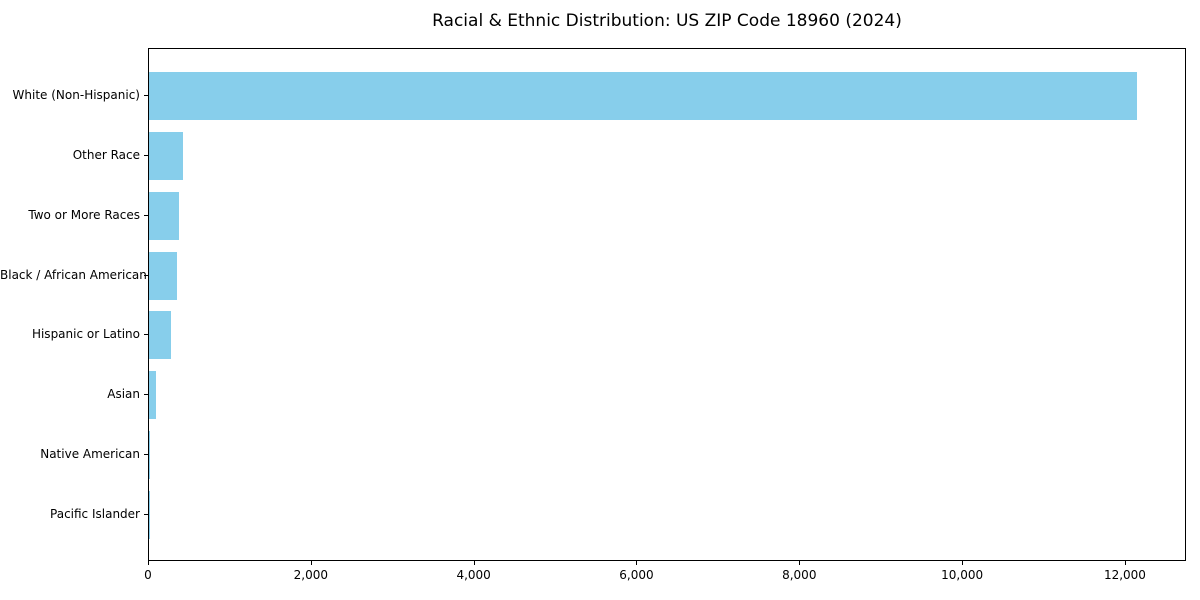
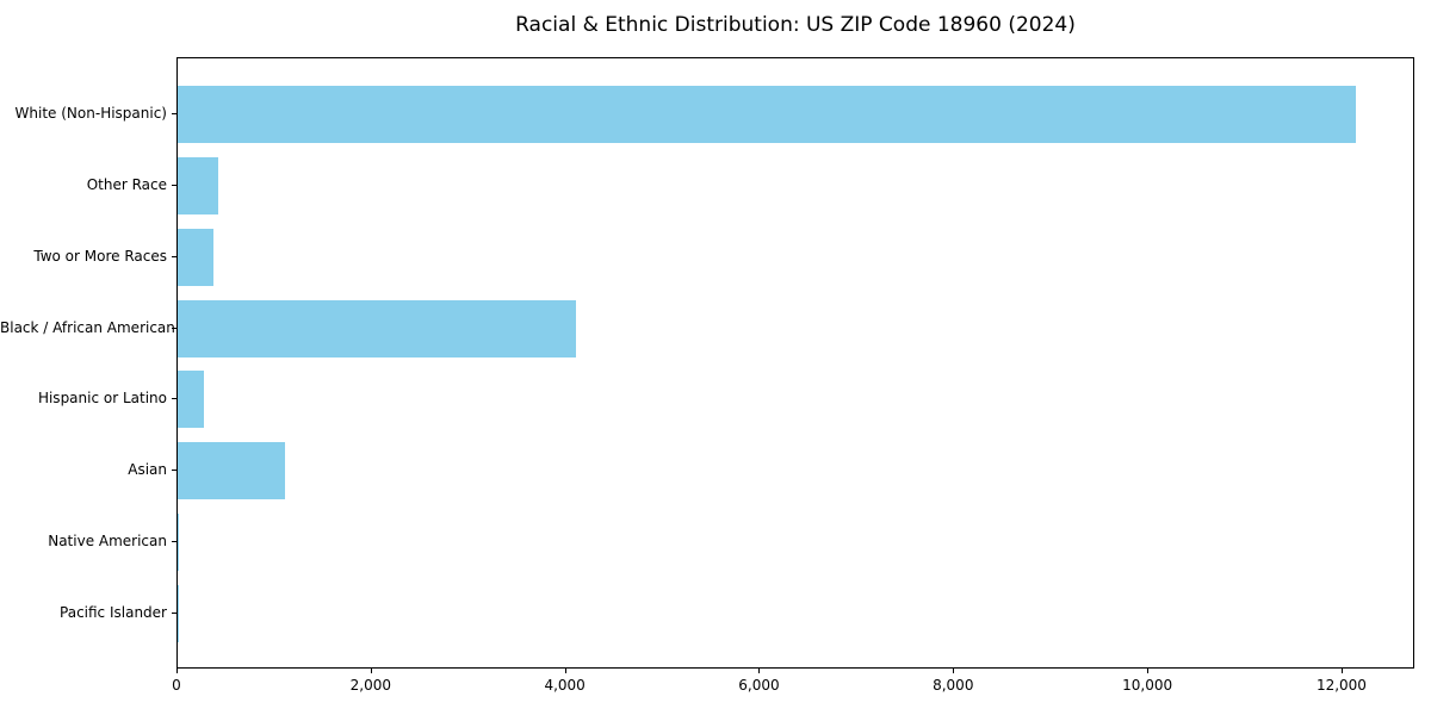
Black / African American: 300 -> 4100
Asian: 100 -> 1100
